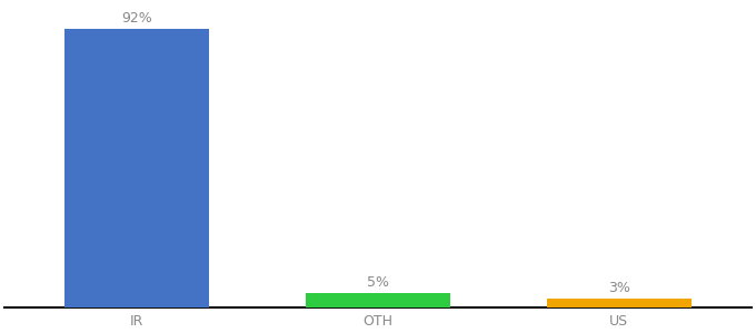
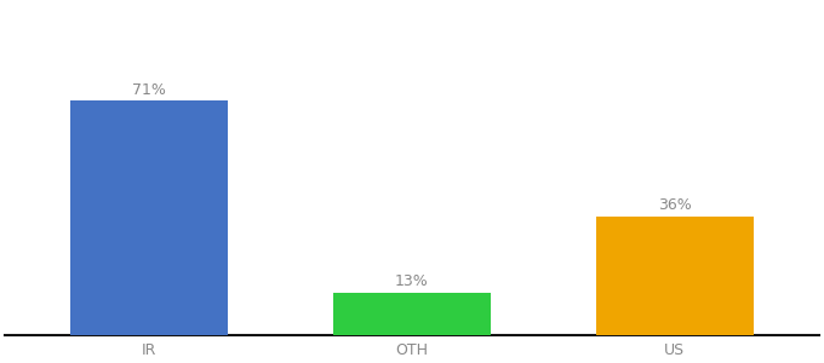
IR: 92% -> 71%
OTH: 5% -> 13%
US: 3% -> 36%
